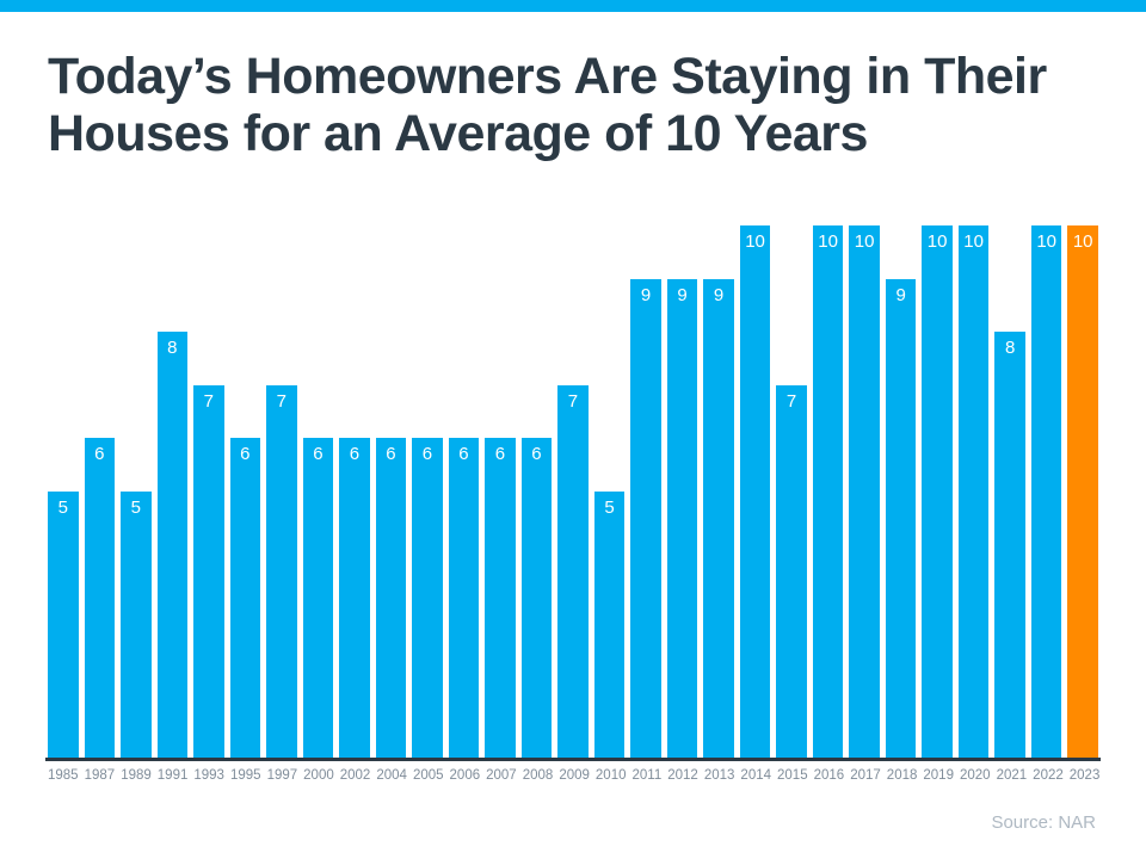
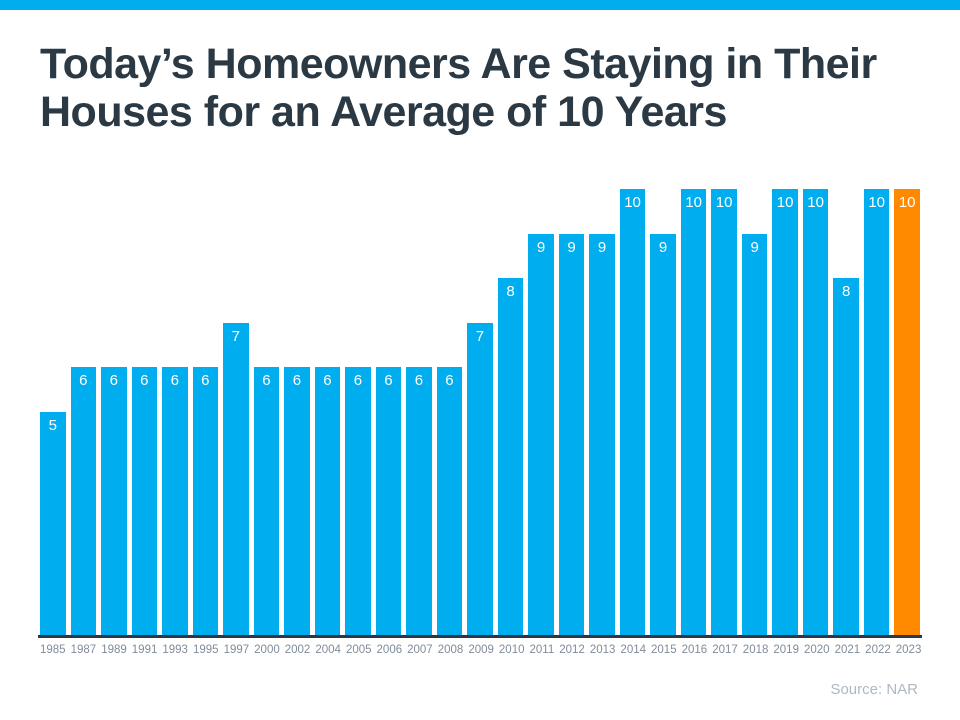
1989: 5 -> 6
1991: 8 -> 6
1993: 7 -> 6
2010: 5 -> 8
2015: 7 -> 9
